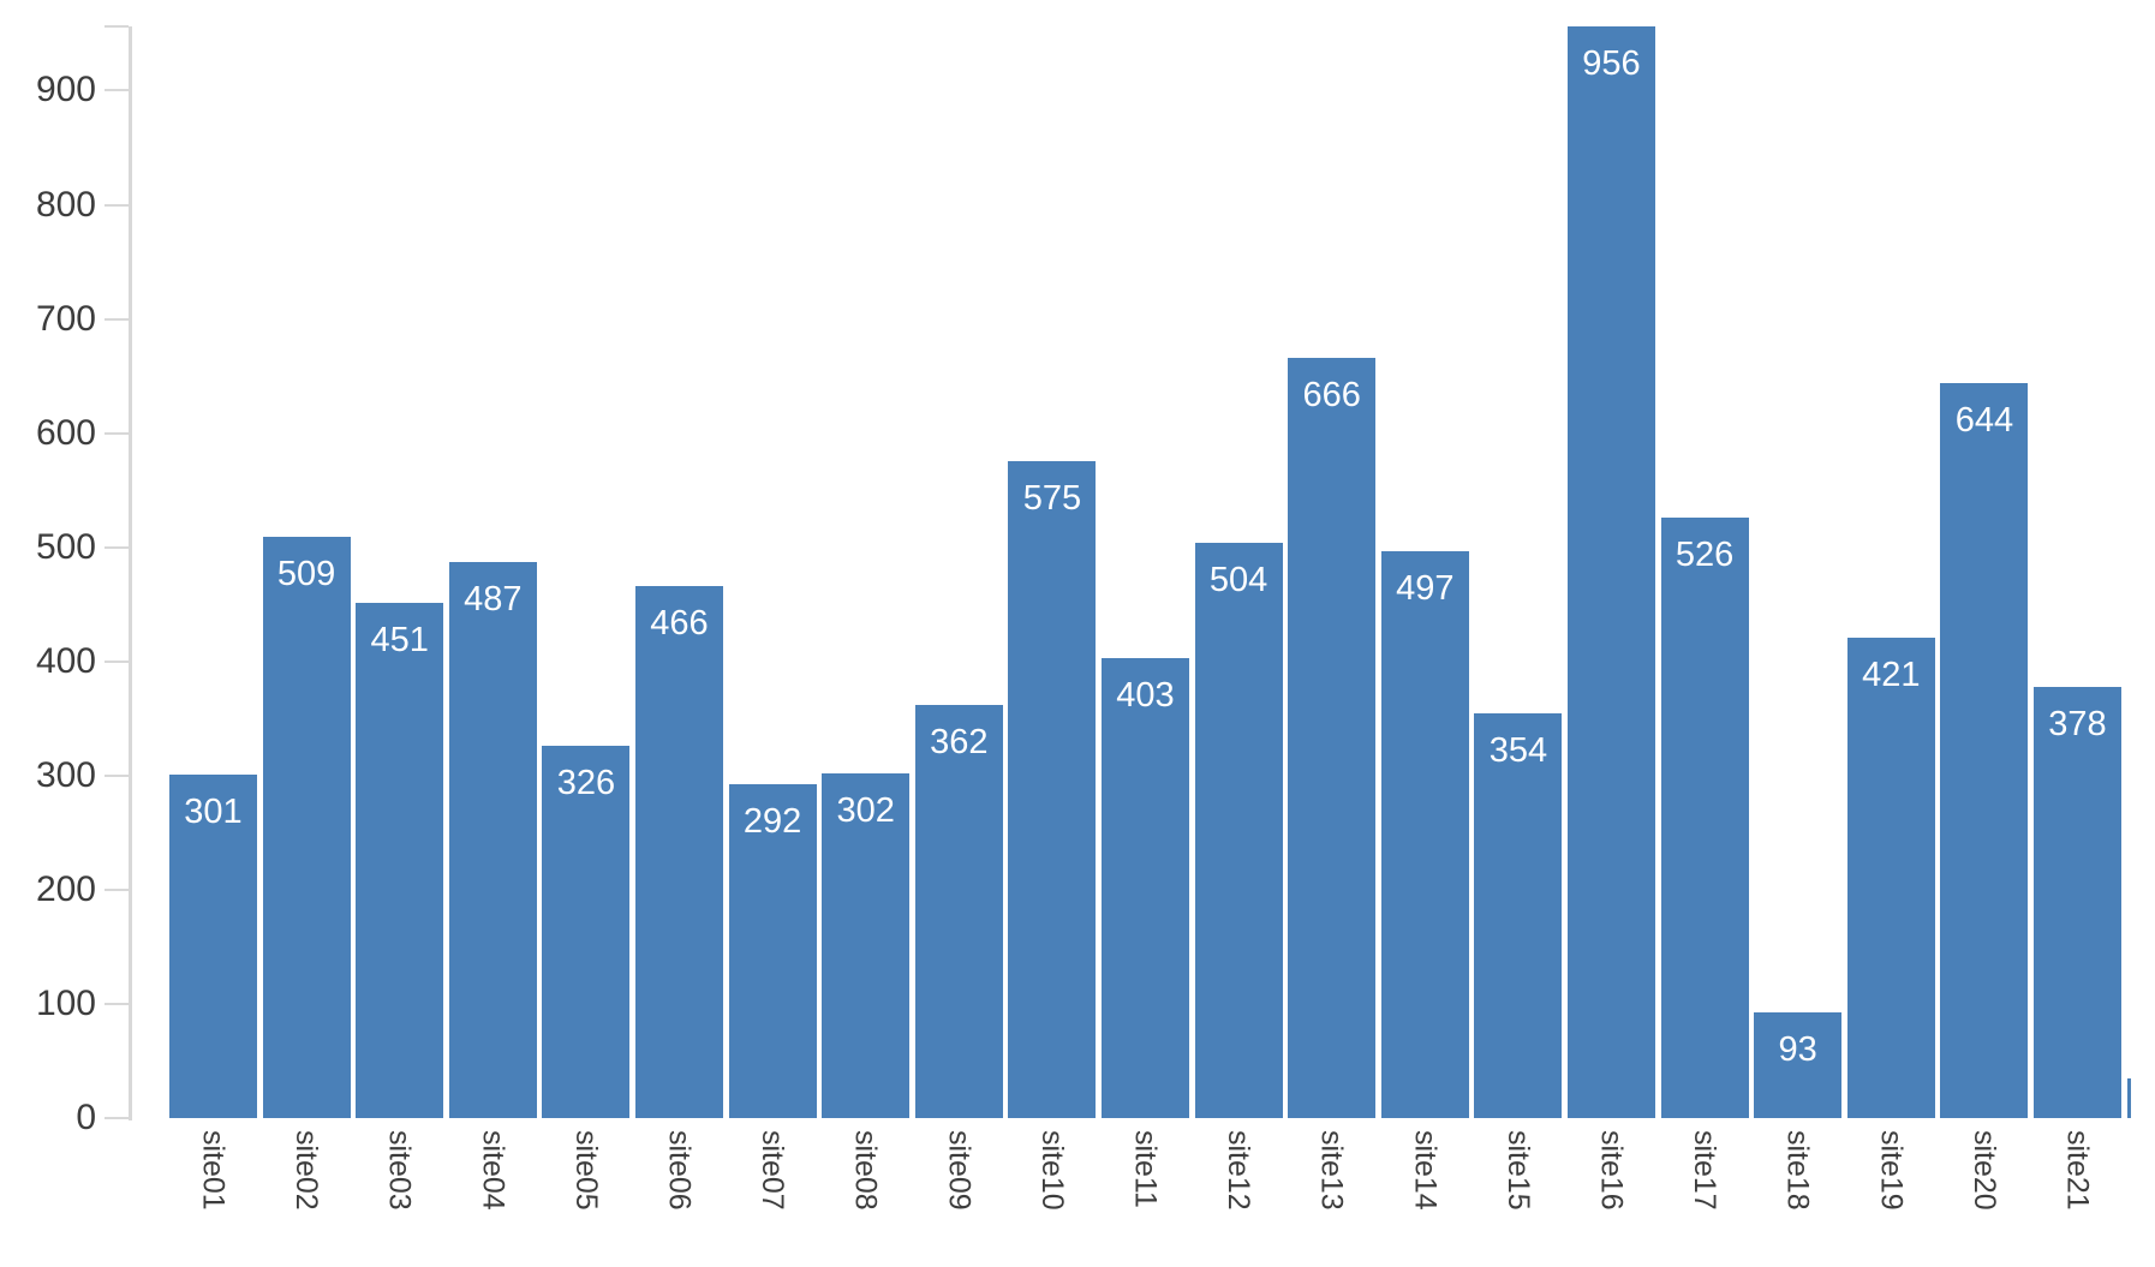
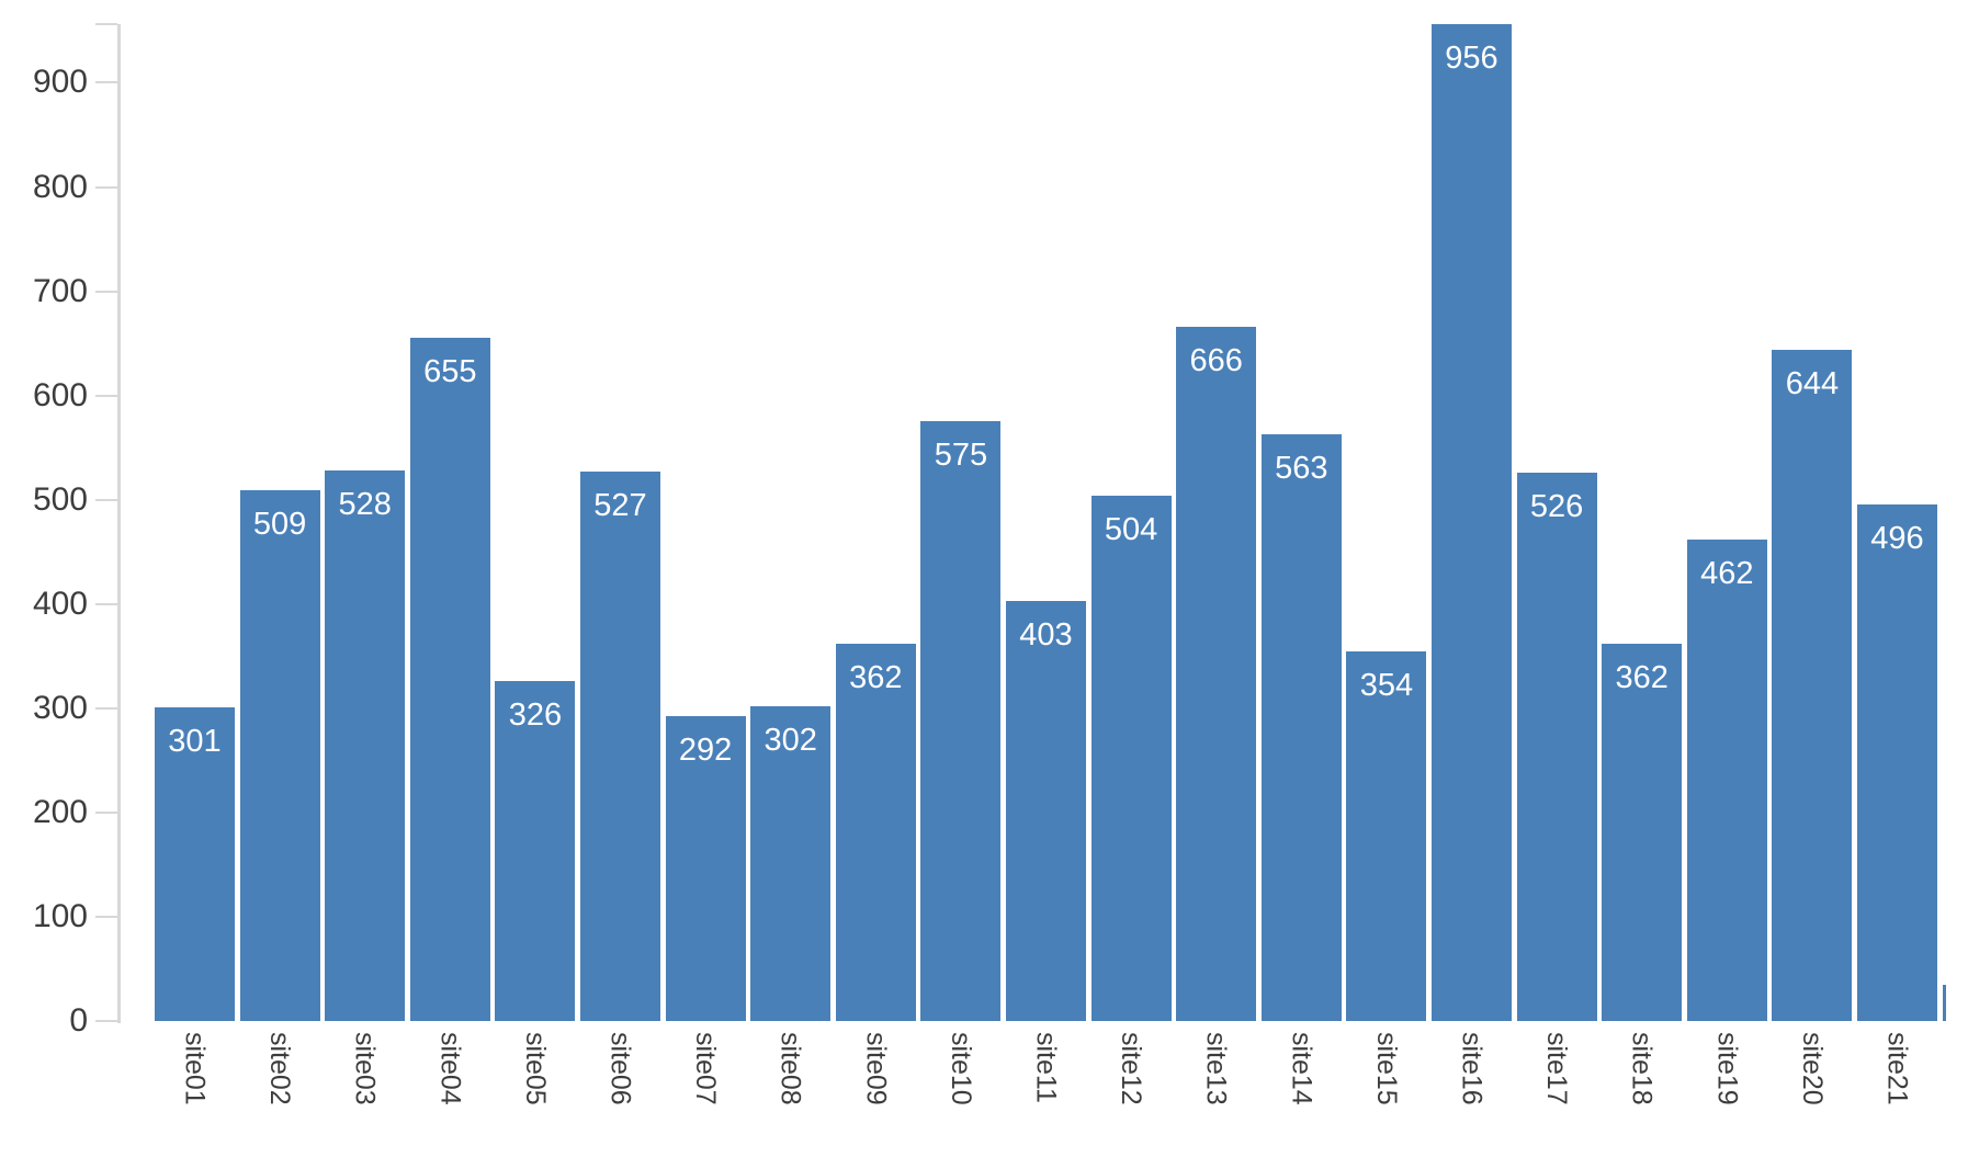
site03: 451 -> 528
site04: 487 -> 655
site06: 466 -> 527
site14: 497 -> 563
site18: 93 -> 362
site19: 421 -> 462
site21: 378 -> 496
